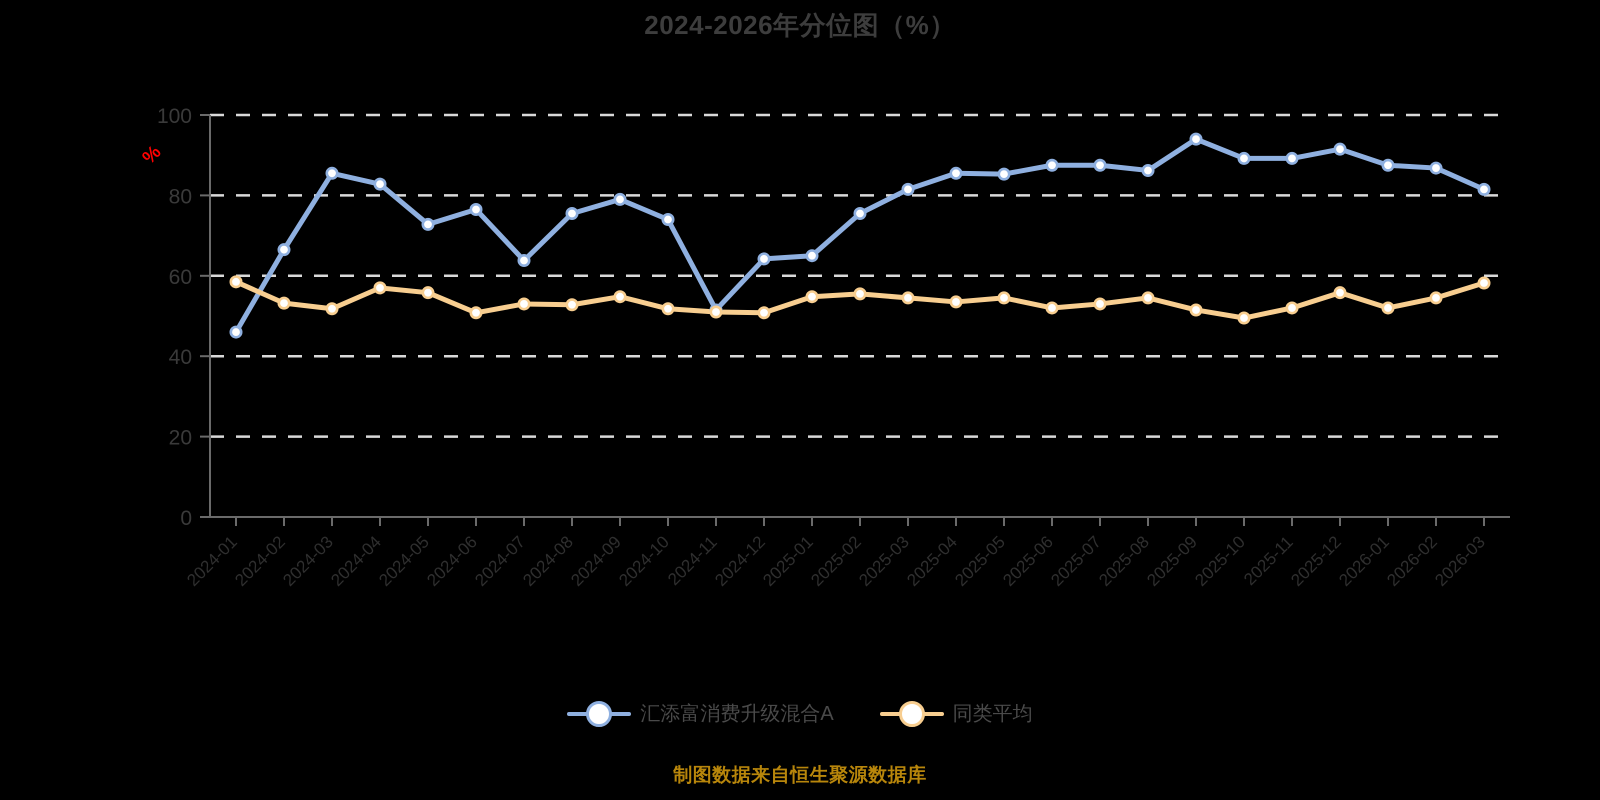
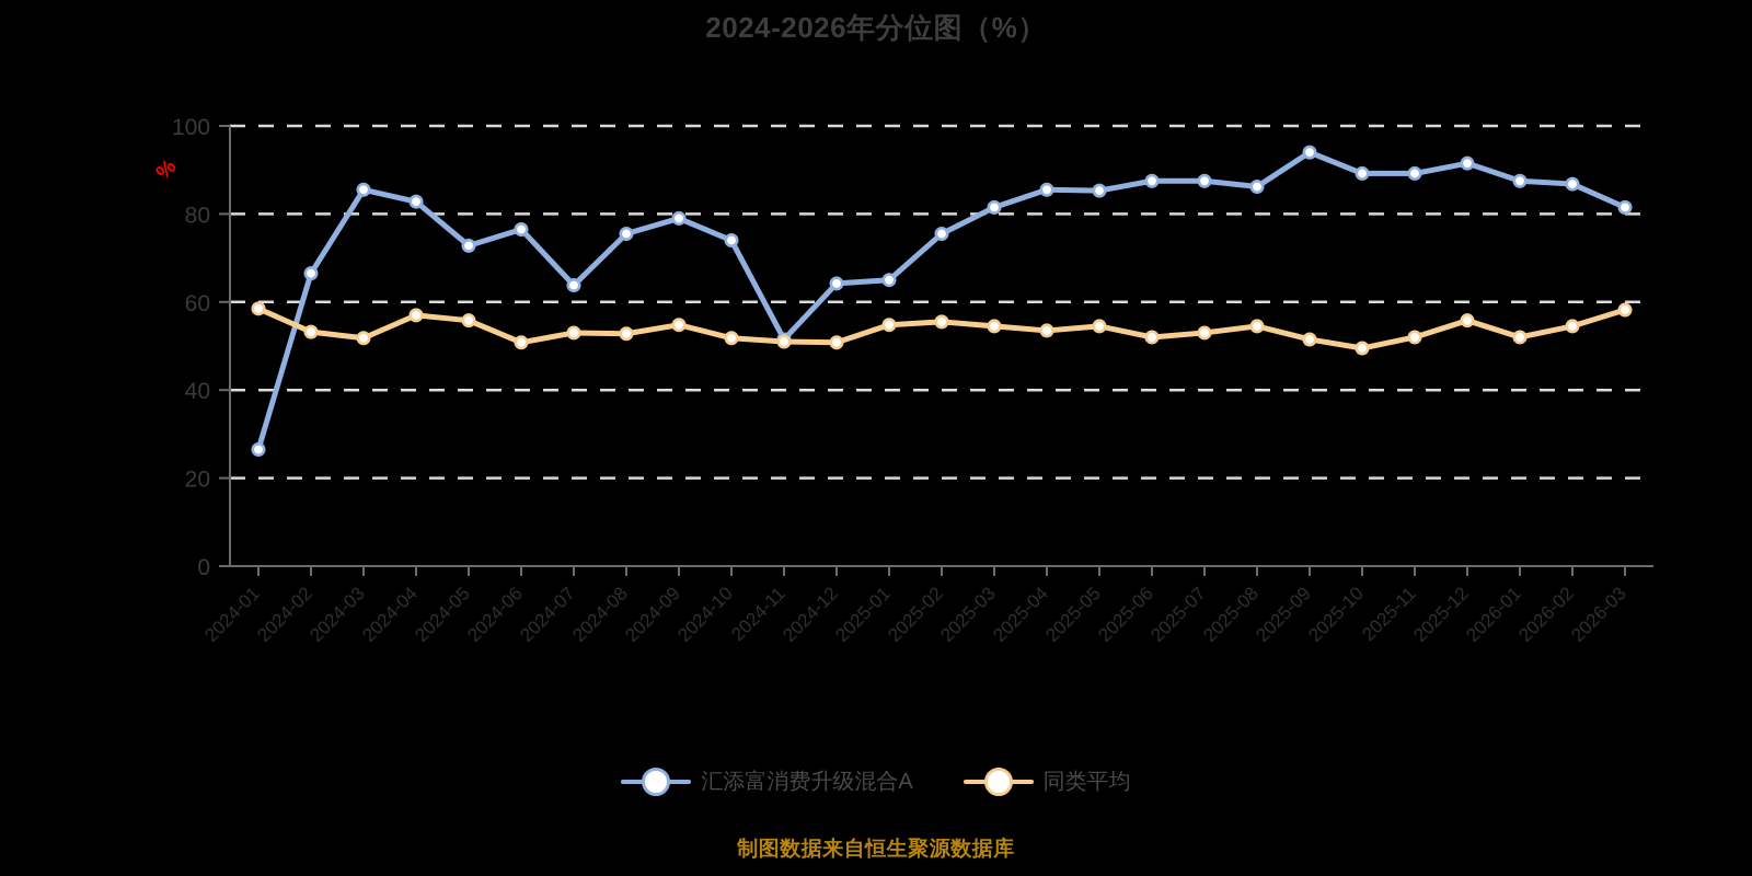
汇添富消费升级混合A/2024-01: 46 -> 26
